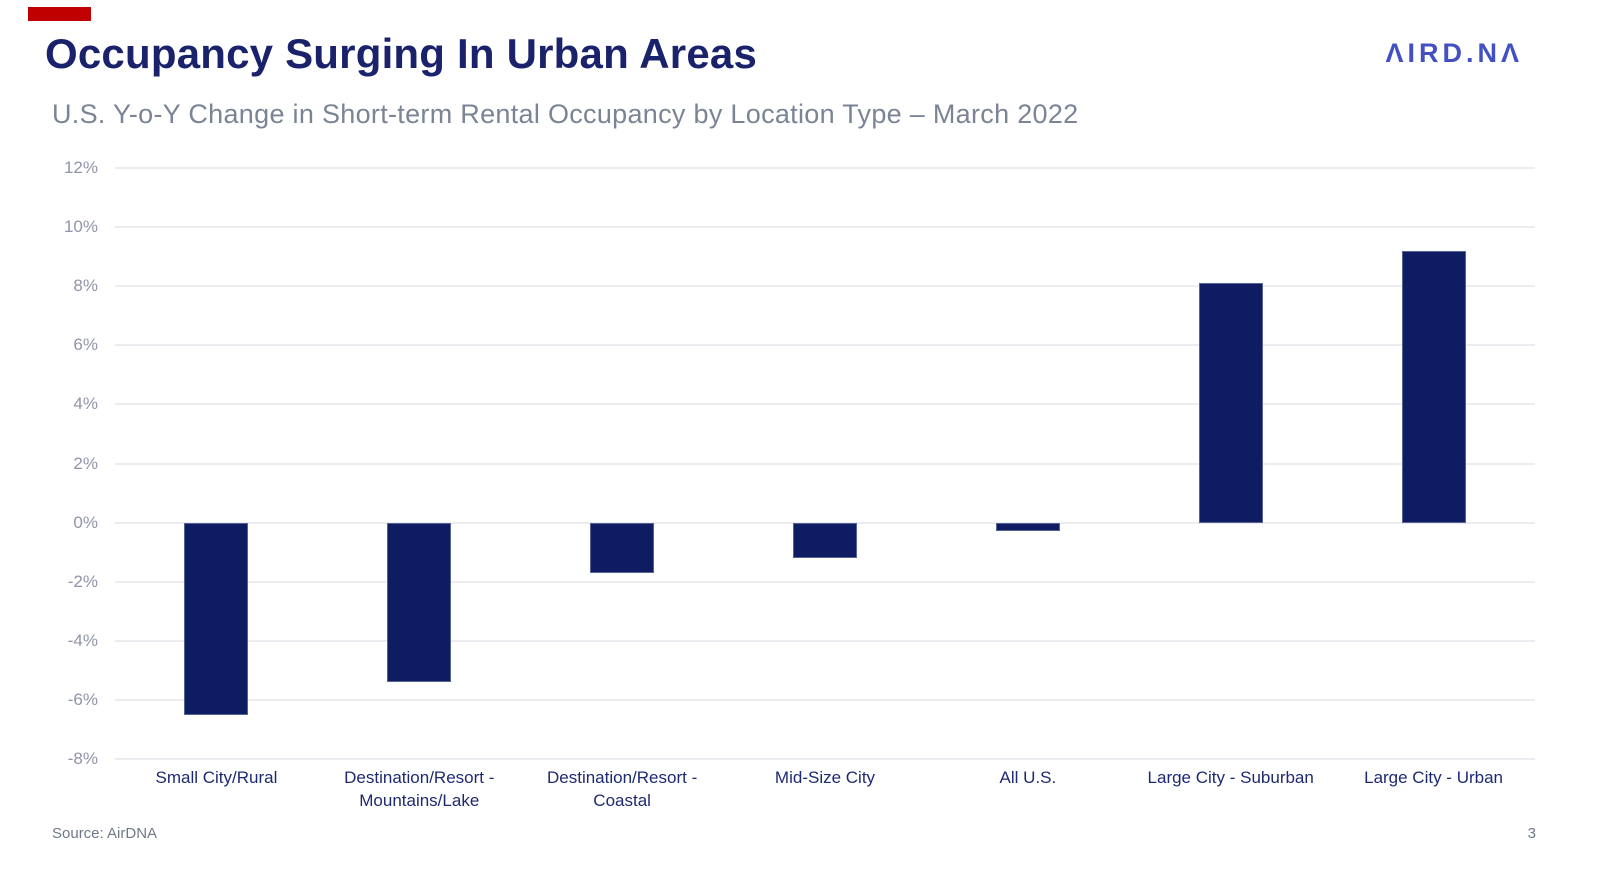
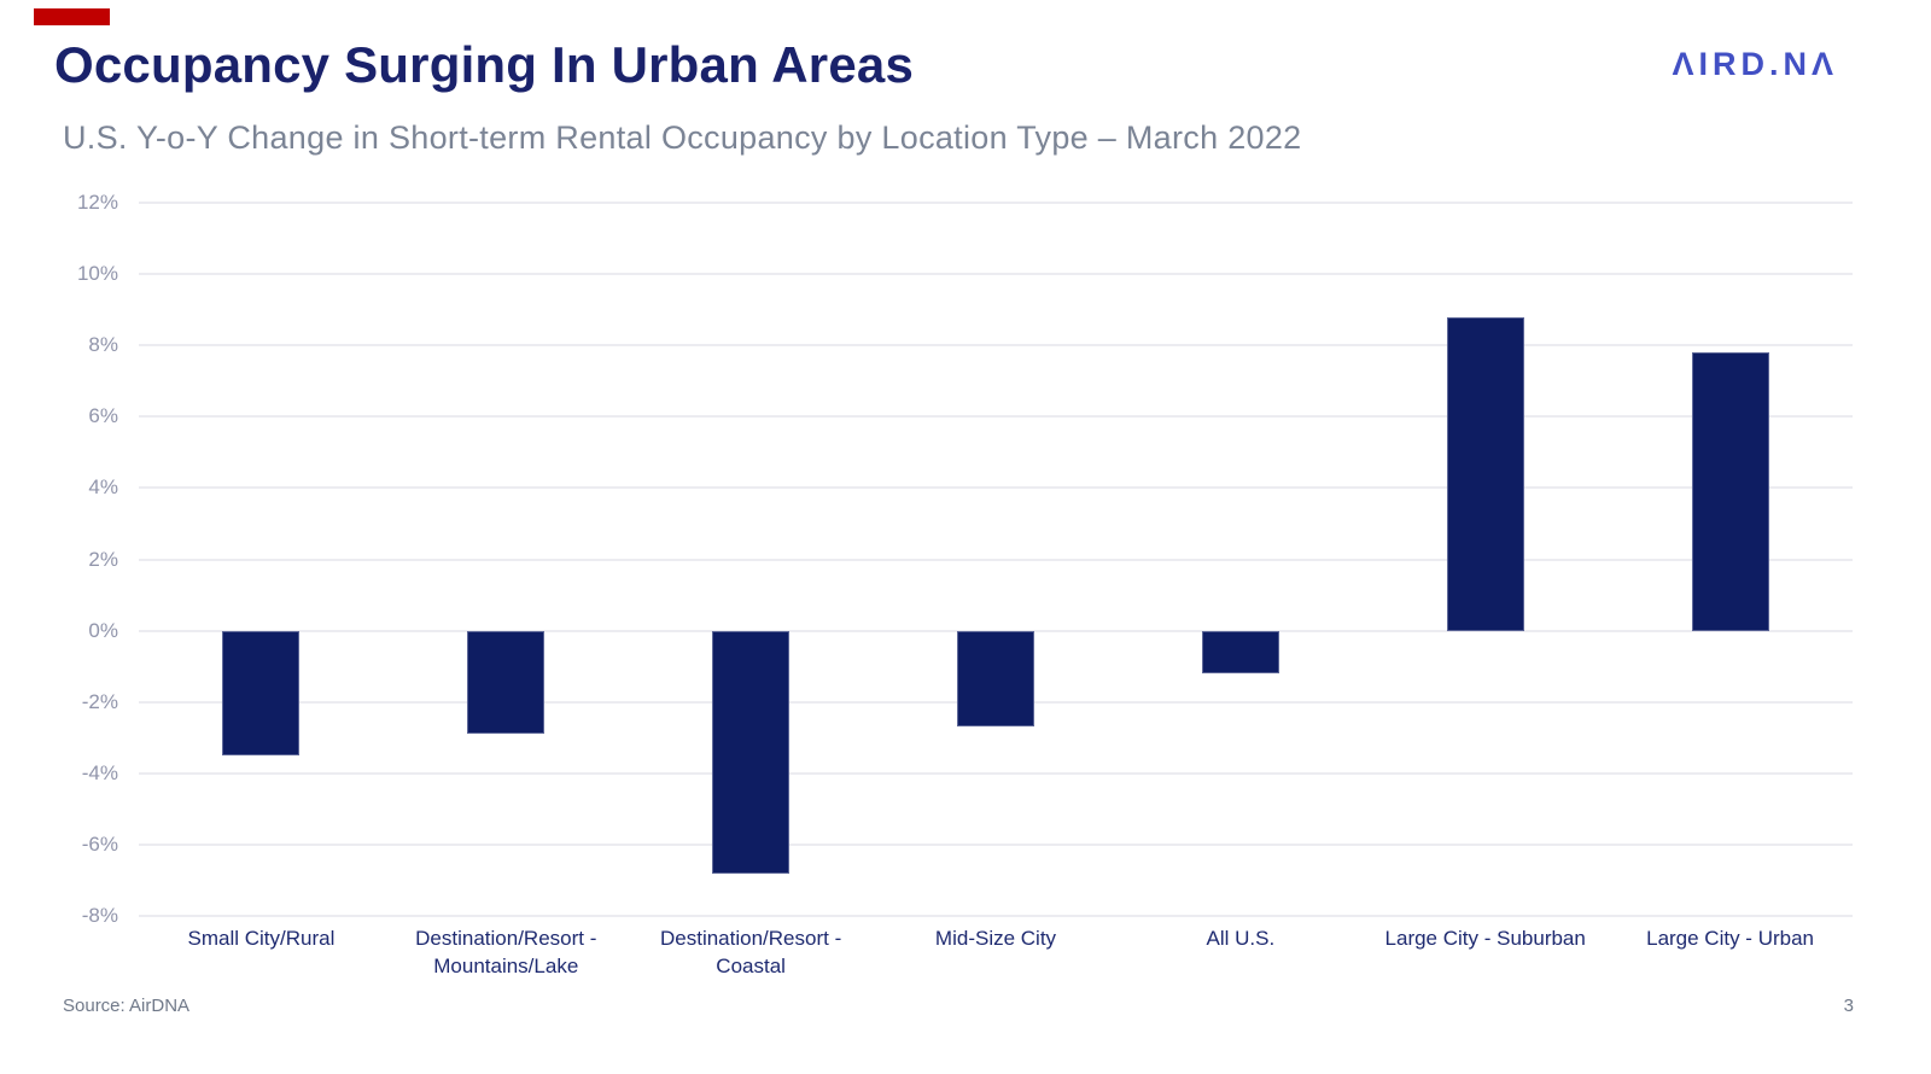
Small City/Rural: -6.5% -> -3.5%
Destination/Resort - Mountains/Lake: -5.4% -> -2.9%
Destination/Resort - Coastal: -1.7% -> -6.8%
Mid-Size City: -1.2% -> -2.7%
All U.S.: -0.3% -> -1.2%
Large City - Suburban: 8.1% -> 8.8%
Large City - Urban: 9.2% -> 7.8%
